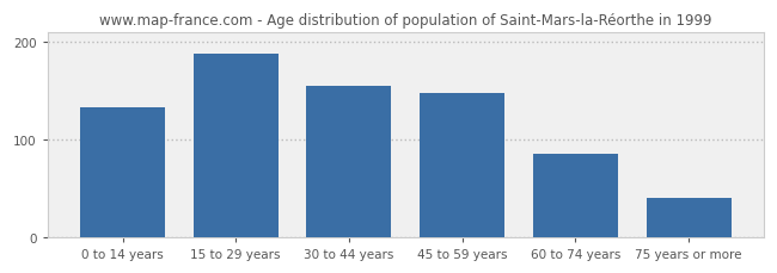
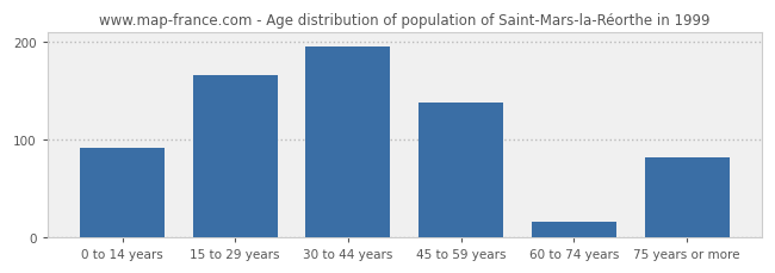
0 to 14 years: 133 -> 92
15 to 29 years: 188 -> 166
30 to 44 years: 155 -> 196
45 to 59 years: 148 -> 138
60 to 74 years: 86 -> 16
75 years or more: 40 -> 82
